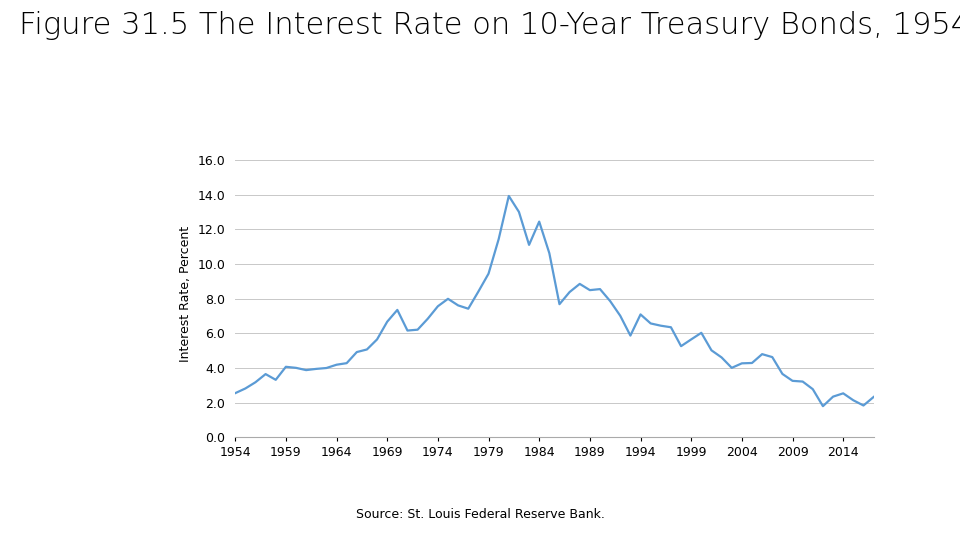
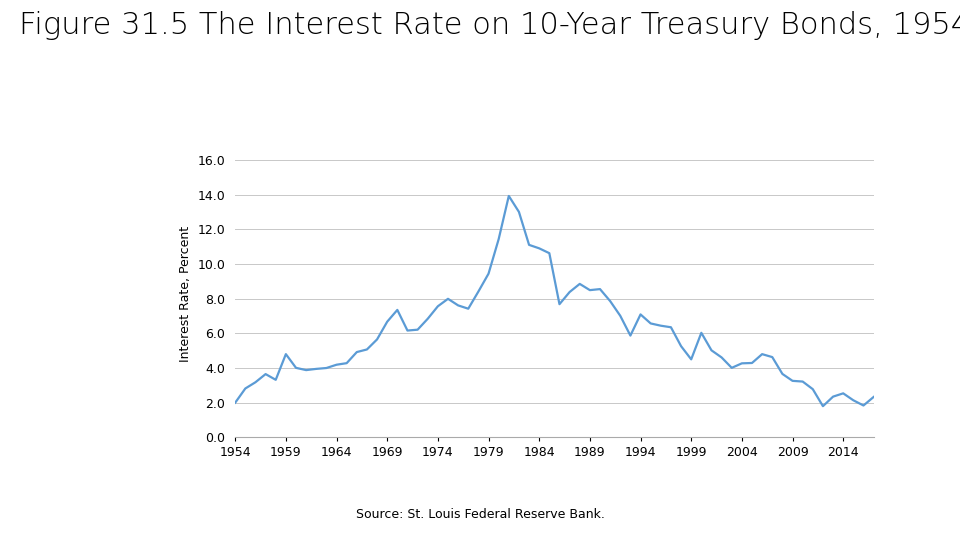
1954: 2.5 -> 2.0
1959: 4.1 -> 4.8
1984: 12.4 -> 10.9
1999: 5.7 -> 4.5
